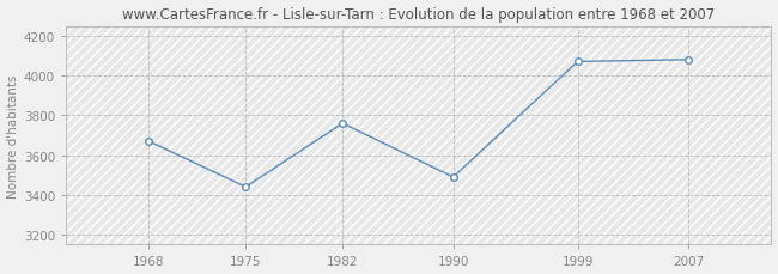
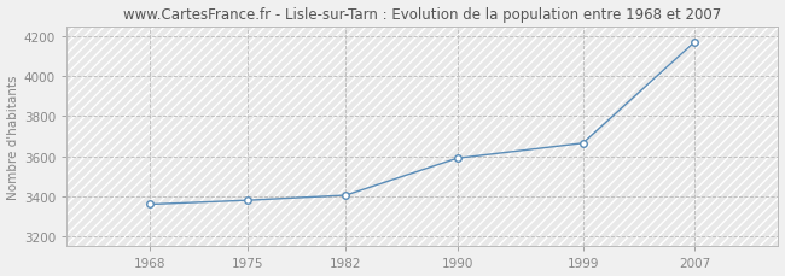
1968: 3670 -> 3360
1975: 3440 -> 3380
1982: 3760 -> 3400
1990: 3490 -> 3590
1999: 4070 -> 3660
2007: 4080 -> 4170
